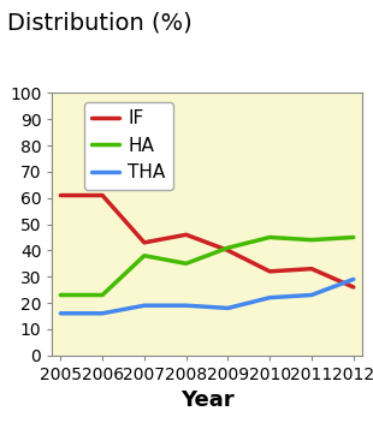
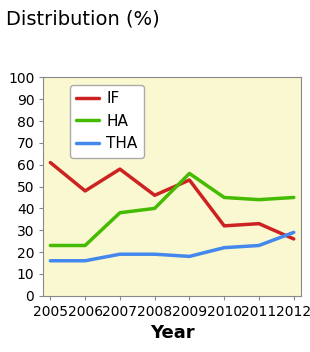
IF/2006: 61 -> 48
IF/2007: 43 -> 58
HA/2008: 35 -> 40
IF/2009: 40 -> 53
HA/2009: 41 -> 56
